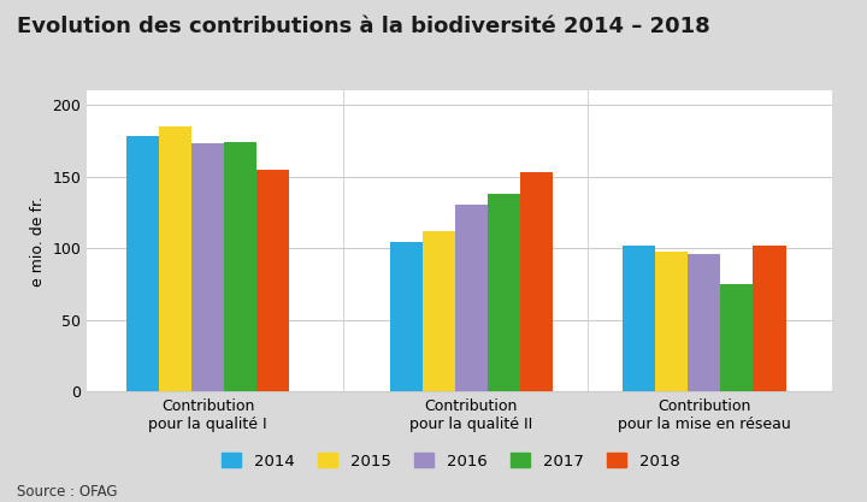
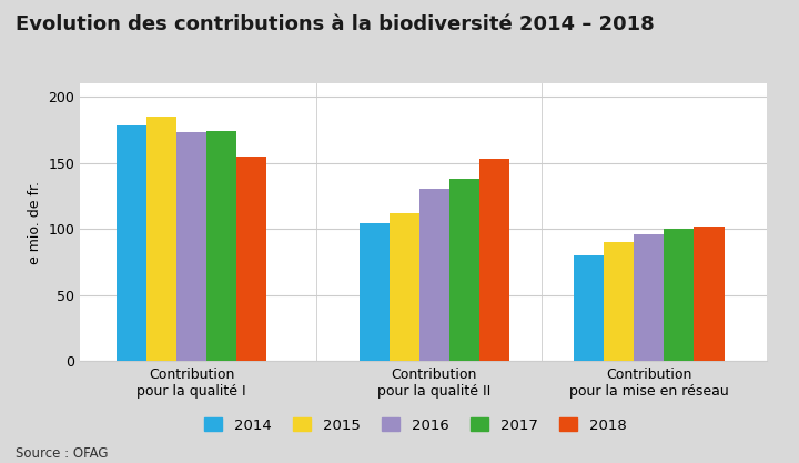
2014/Contribution pour la mise en réseau: 102 -> 80
2015/Contribution pour la mise en réseau: 98 -> 90
2017/Contribution pour la mise en réseau: 75 -> 100
